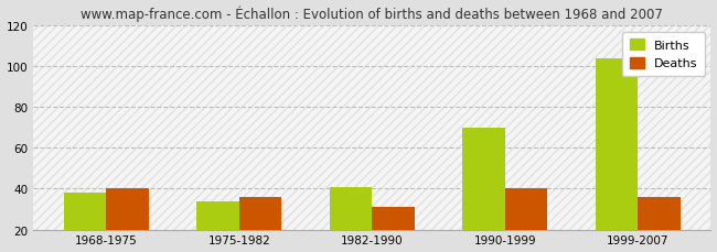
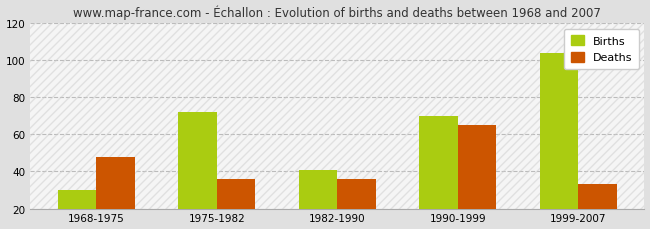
Births/1968-1975: 38 -> 30
Deaths/1968-1975: 40 -> 48
Births/1975-1982: 34 -> 72
Deaths/1982-1990: 31 -> 36
Deaths/1990-1999: 40 -> 65
Deaths/1999-2007: 36 -> 33
